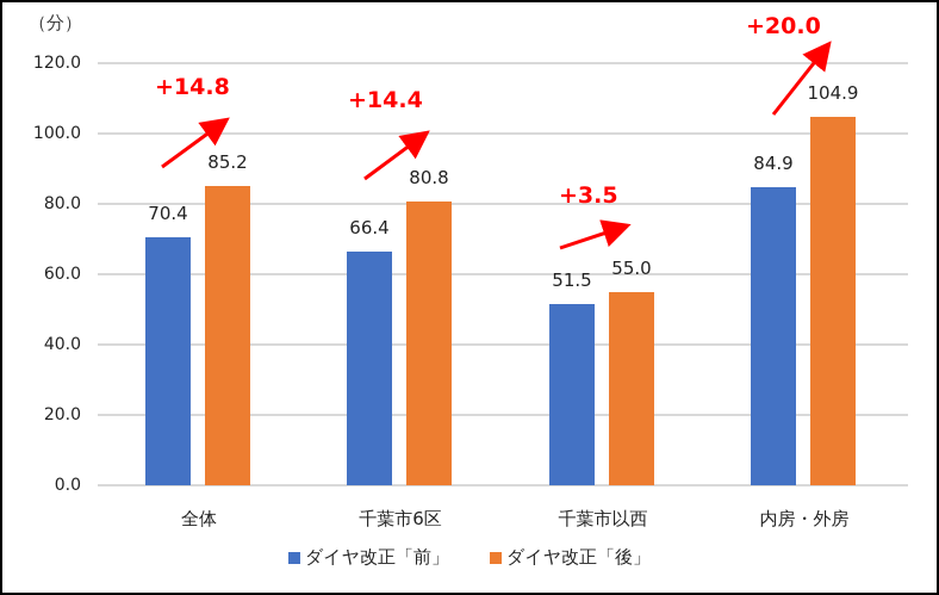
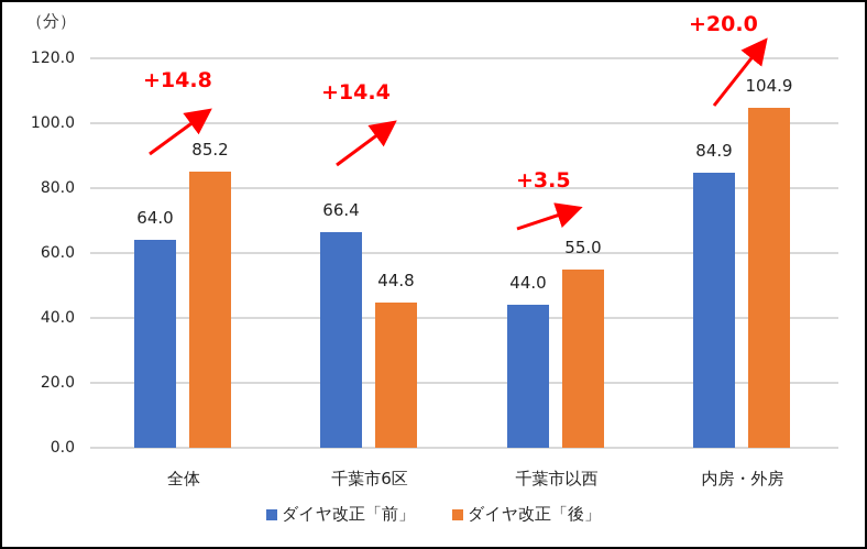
ダイヤ改正「前」/全体: 70.4 -> 64.0
ダイヤ改正「後」/千葉市6区: 80.8 -> 44.8
ダイヤ改正「前」/千葉市以西: 51.5 -> 44.0
